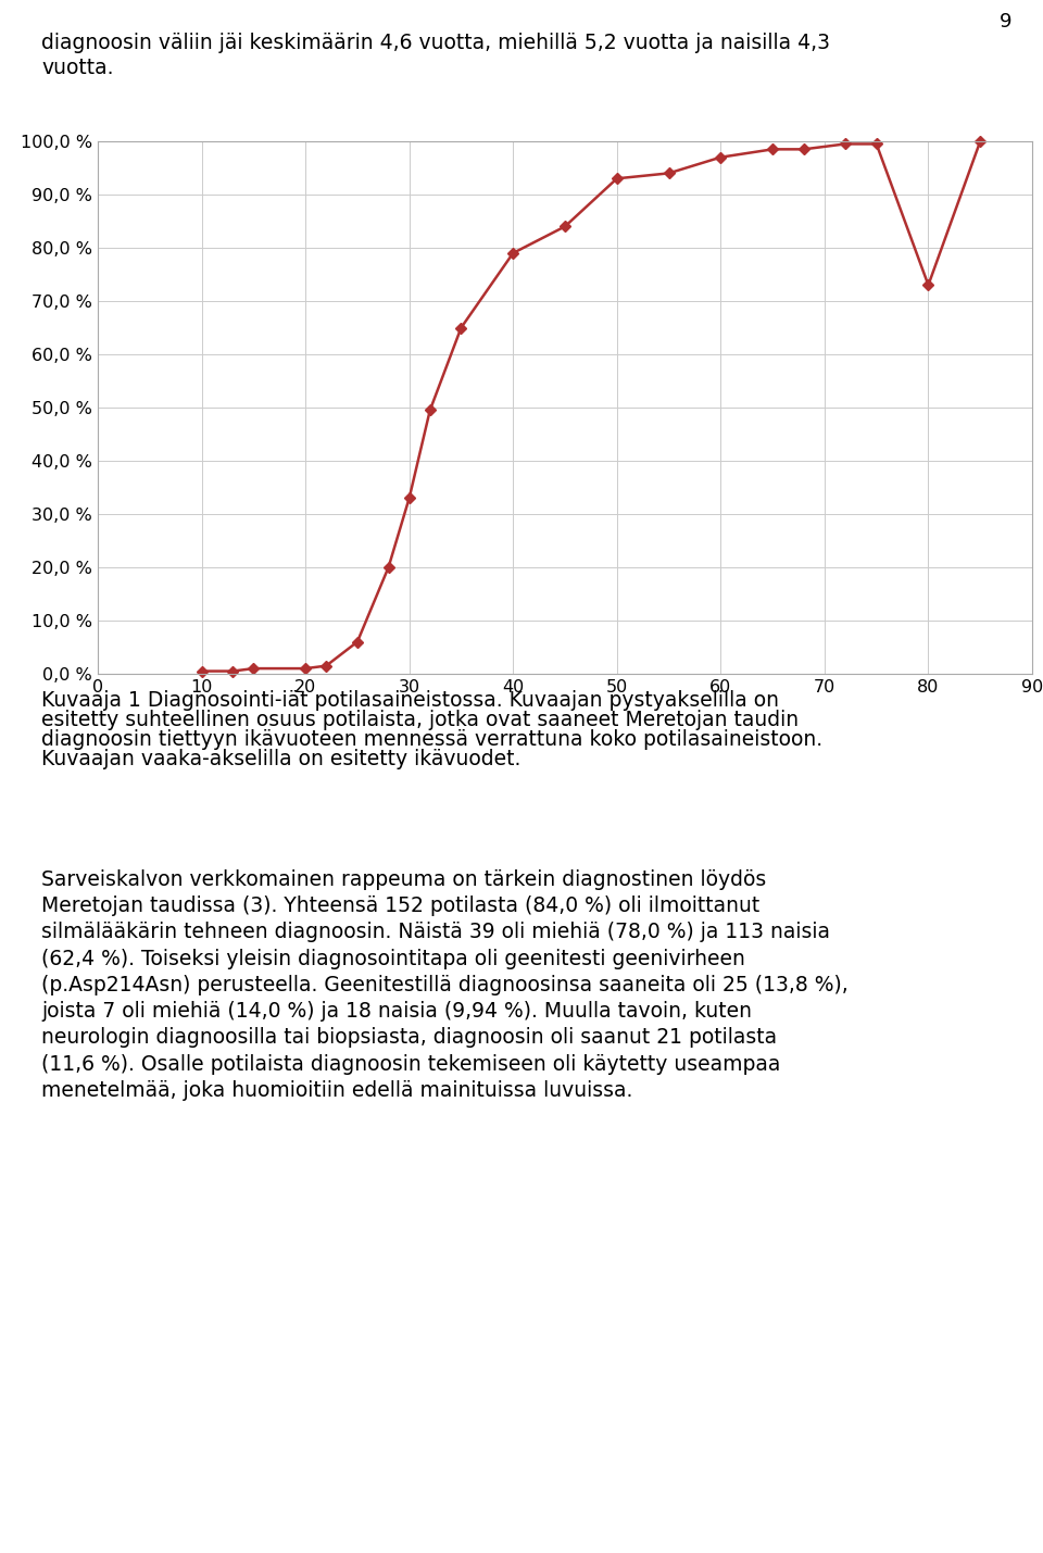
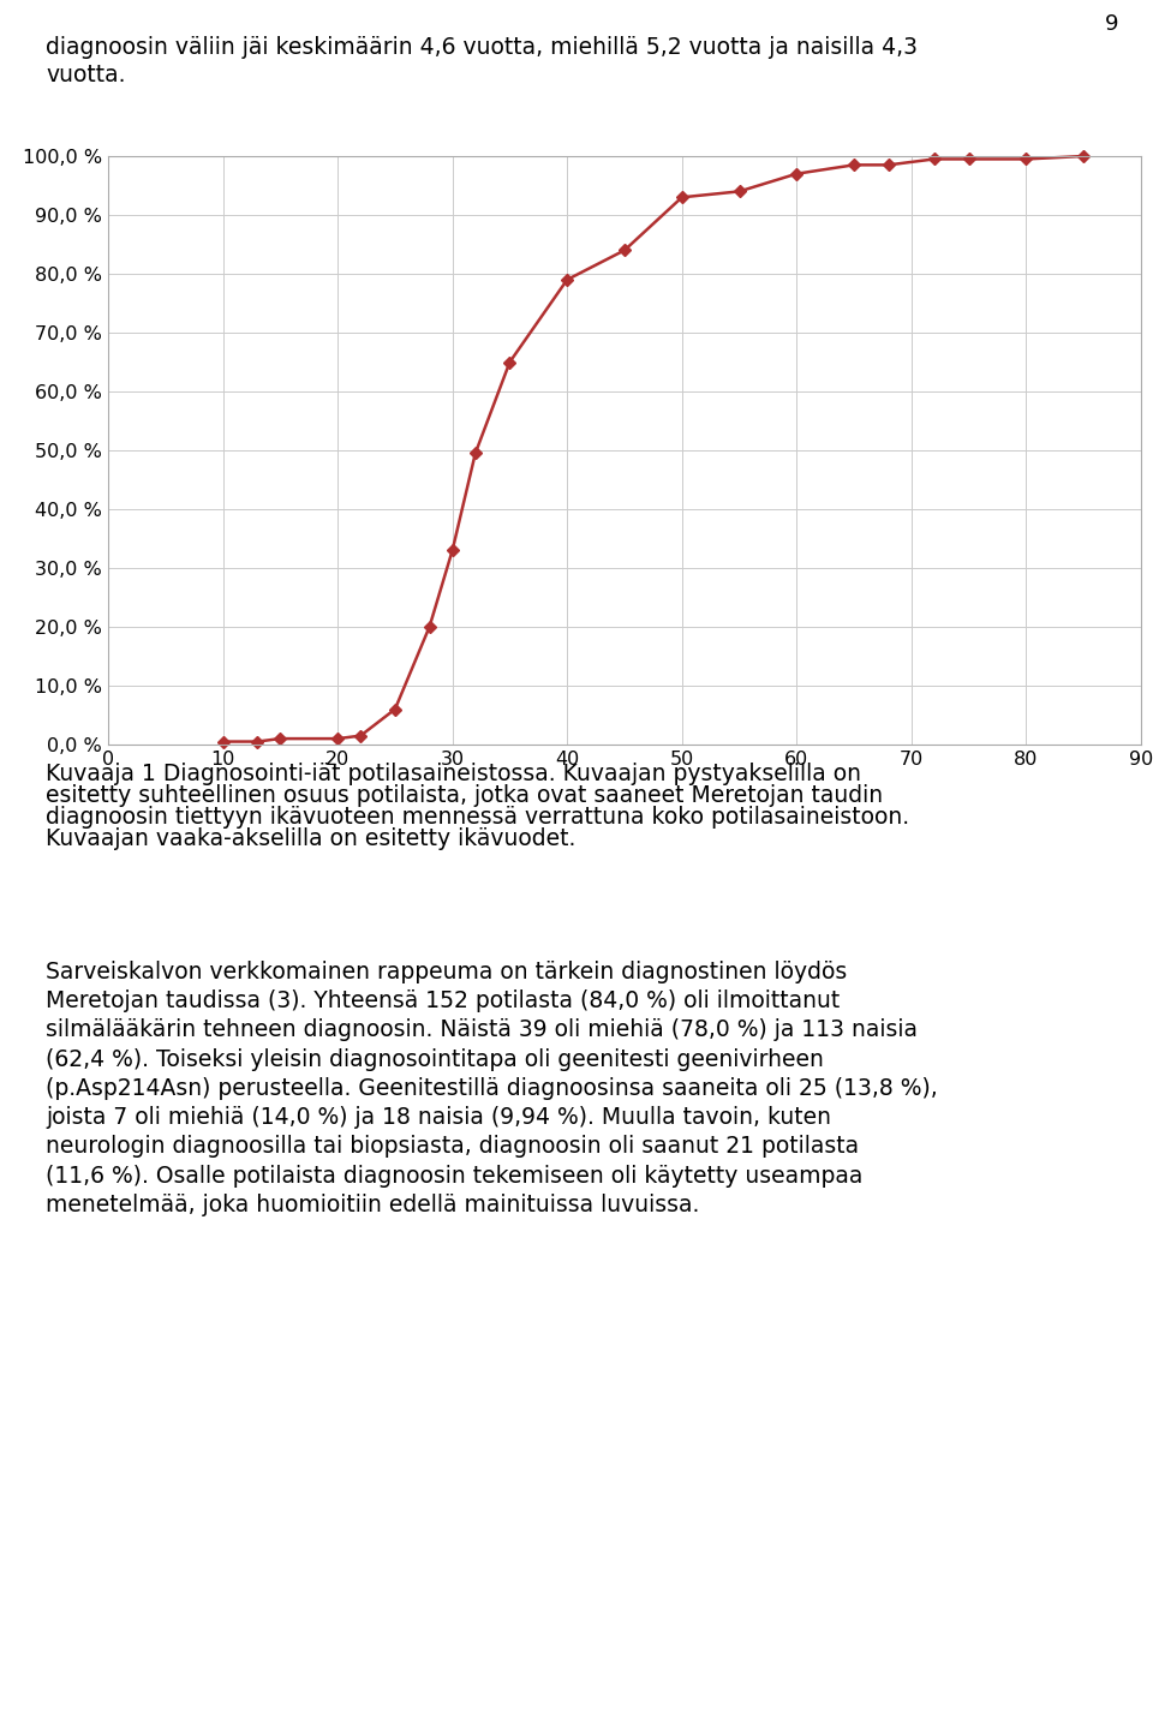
80: 73,0 % -> 99,5 %
